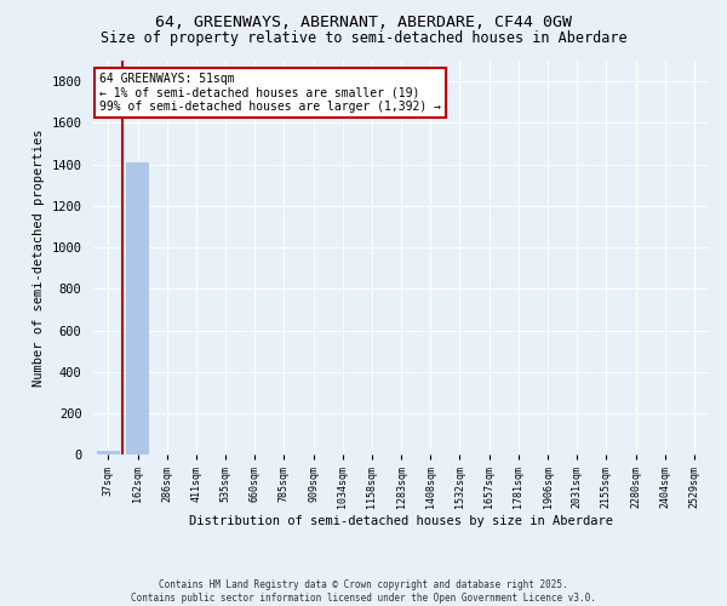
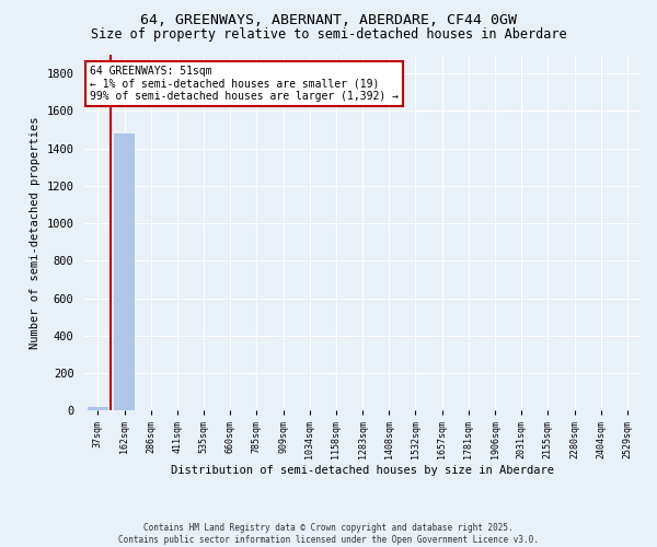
162sqm: 1410 -> 1480
